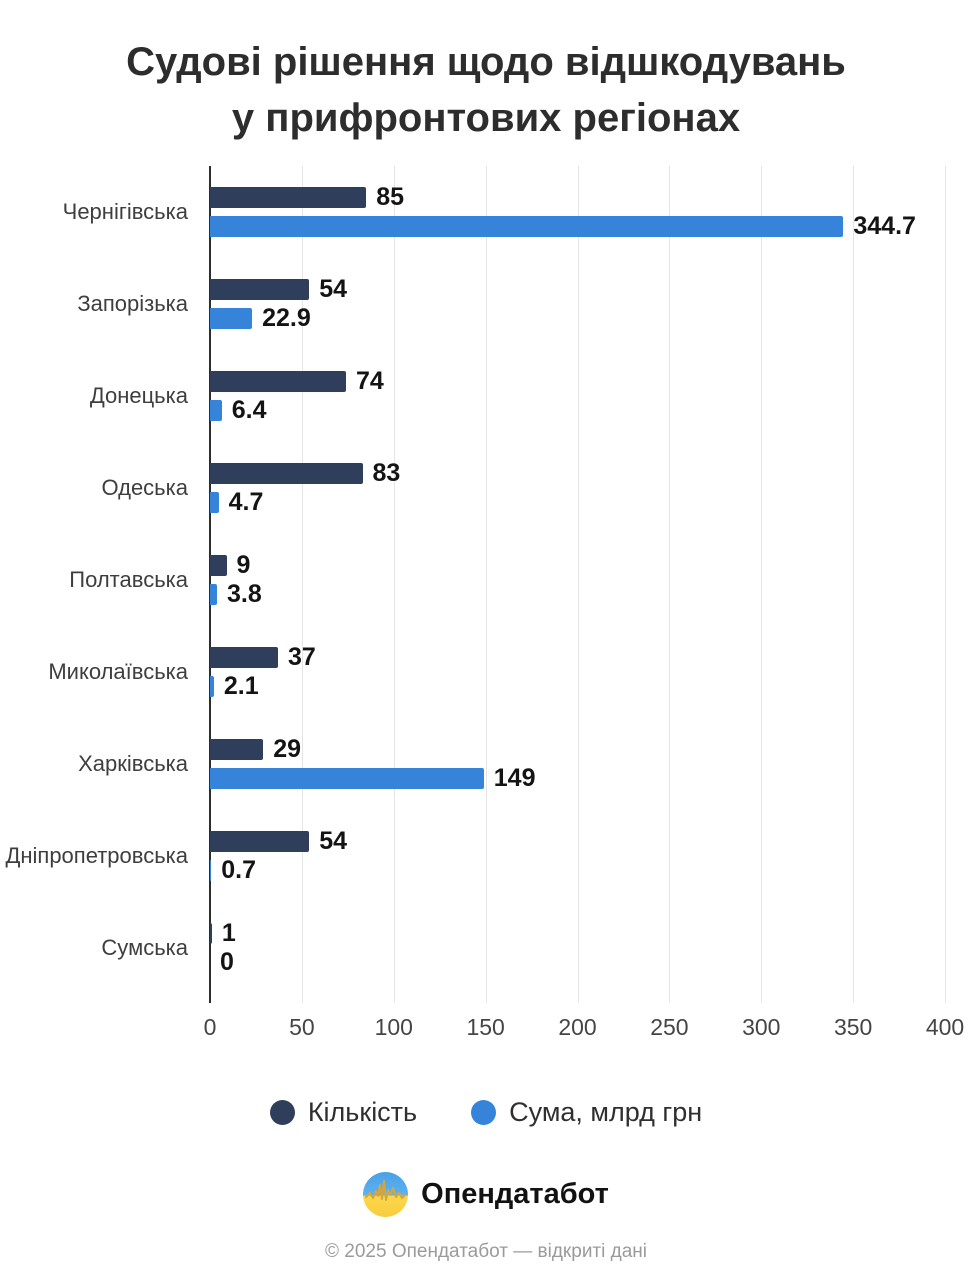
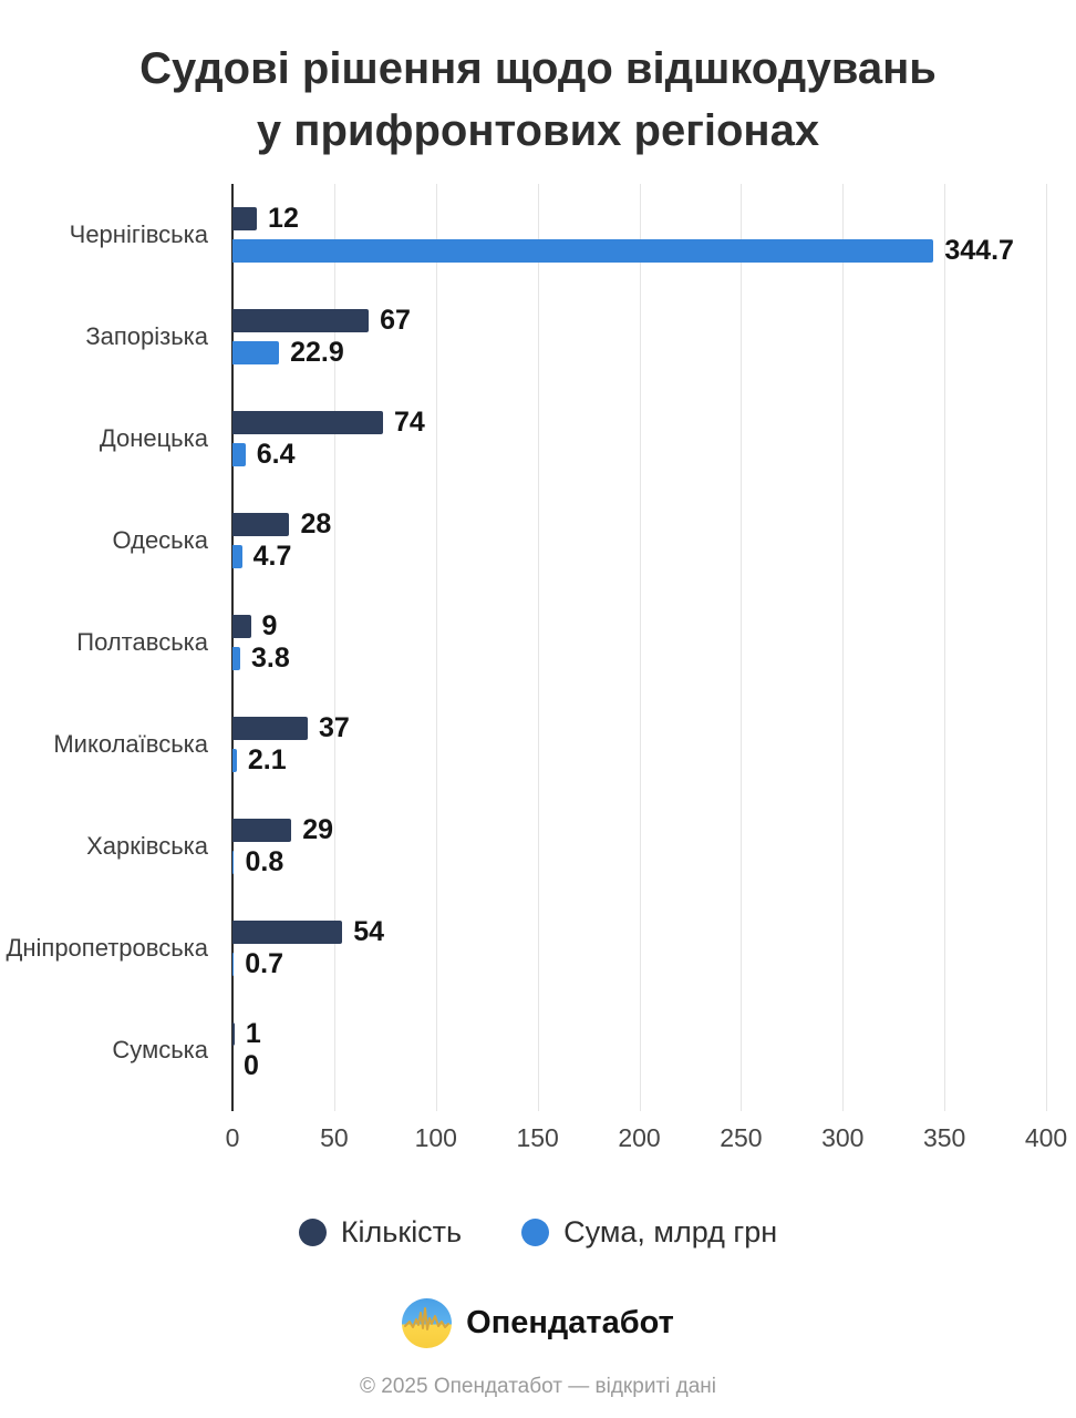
Кількість/Чернігівська: 85 -> 12
Кількість/Запорізька: 54 -> 67
Кількість/Одеська: 83 -> 28
Сума, млрд грн/Харківська: 149 -> 0.8
